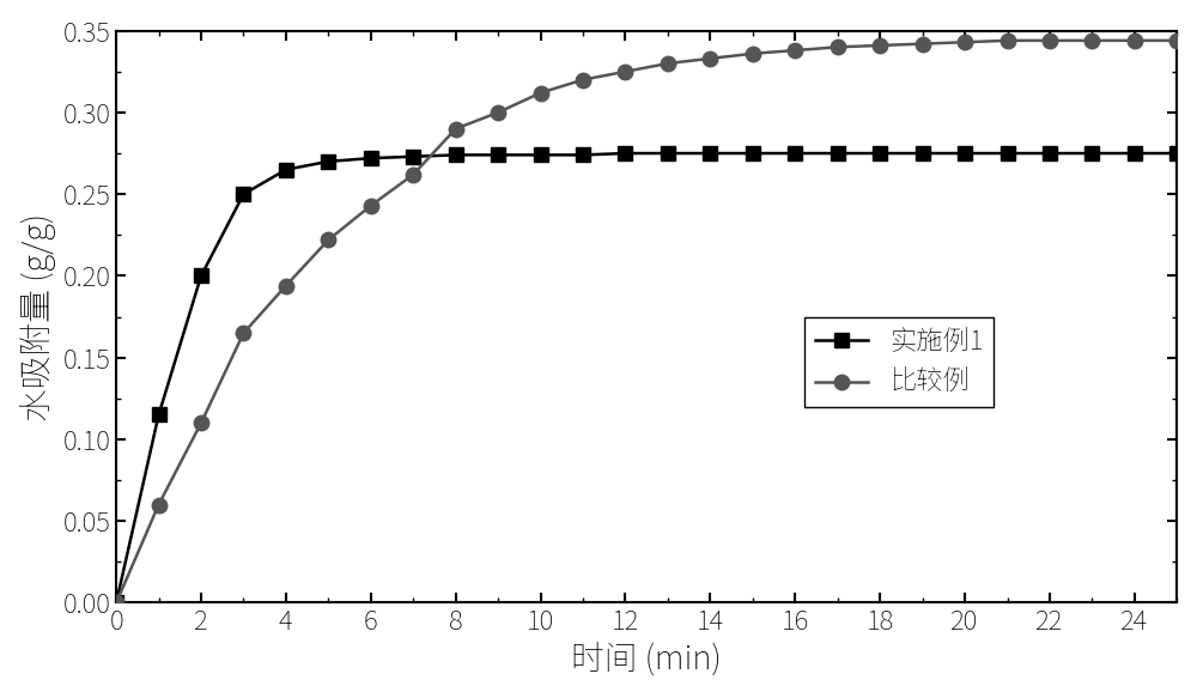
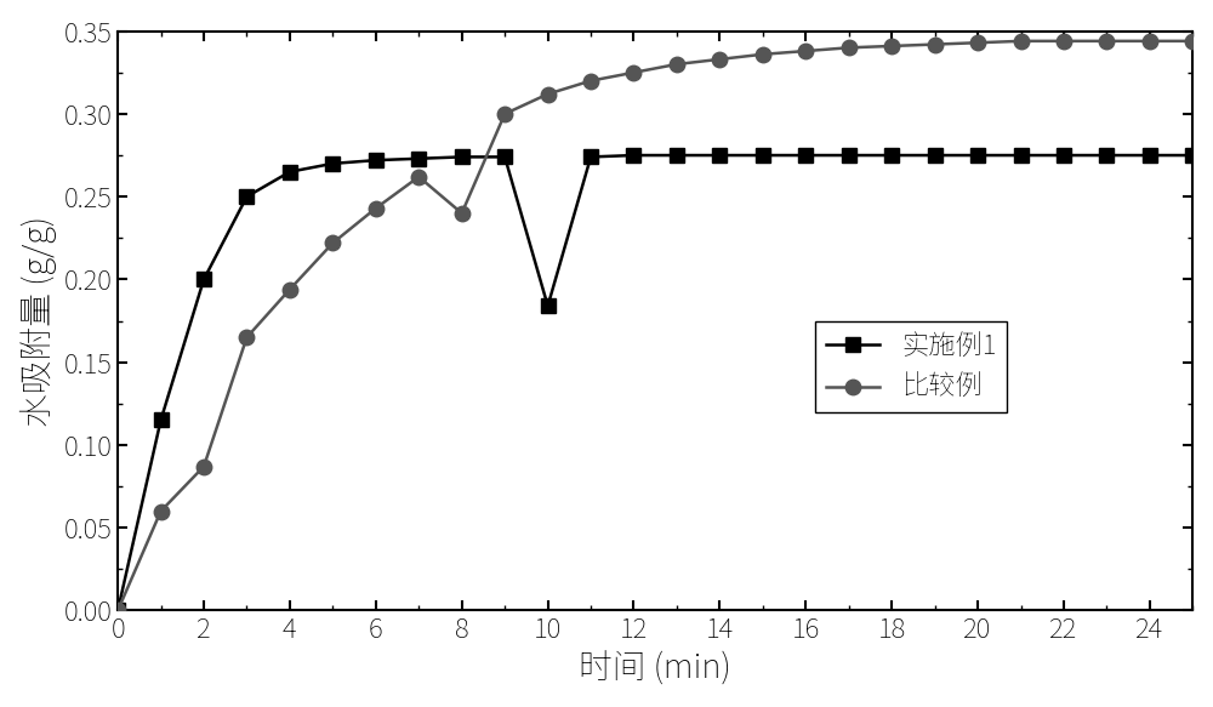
比较例/2: 0.110 -> 0.087
比较例/8: 0.290 -> 0.240
实施例1/10: 0.274 -> 0.184
